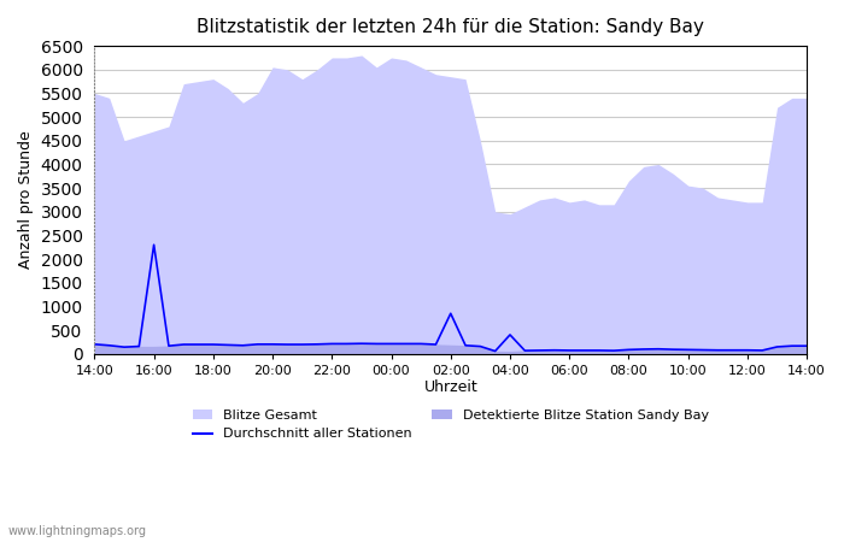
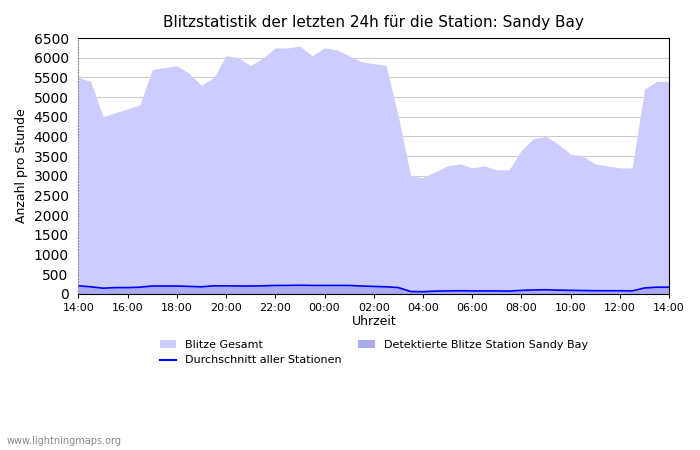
Durchschnitt aller Stationen/16:00: 2300 -> 160
Durchschnitt aller Stationen/02:00: 850 -> 180
Durchschnitt aller Stationen/04:00: 400 -> 50
